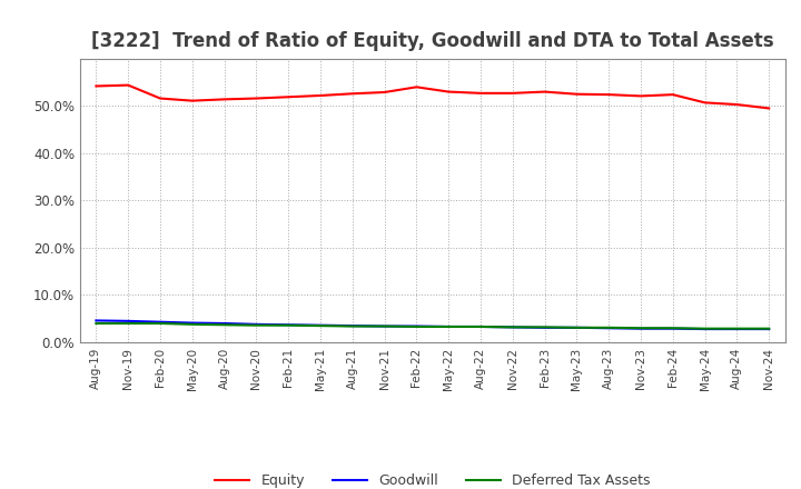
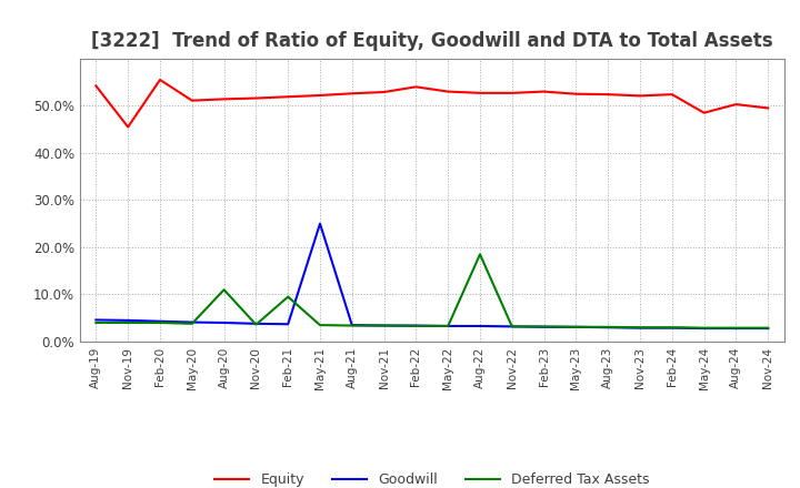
Equity/Nov-19: 54.4% -> 45.5%
Equity/Feb-20: 51.6% -> 55.5%
Deferred Tax Assets/Aug-20: 3.7% -> 11.0%
Deferred Tax Assets/Feb-21: 3.6% -> 9.5%
Goodwill/May-21: 3.6% -> 25.0%
Deferred Tax Assets/Aug-22: 3.3% -> 18.5%
Equity/May-24: 50.7% -> 48.5%
